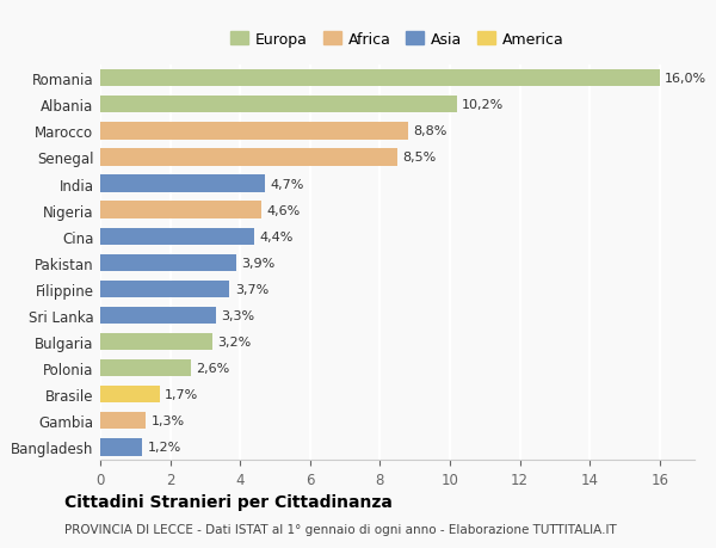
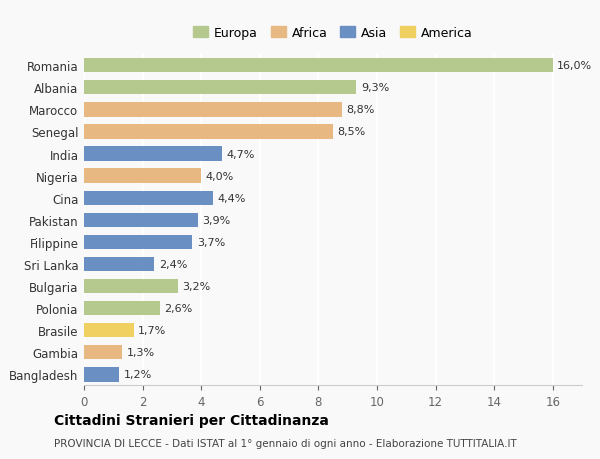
Albania: 10,2% -> 9,3%
Nigeria: 4,6% -> 4,0%
Sri Lanka: 3,3% -> 2,4%
